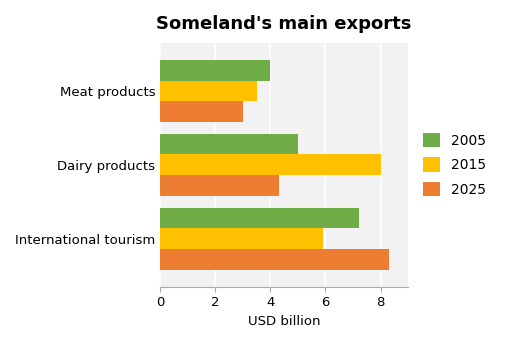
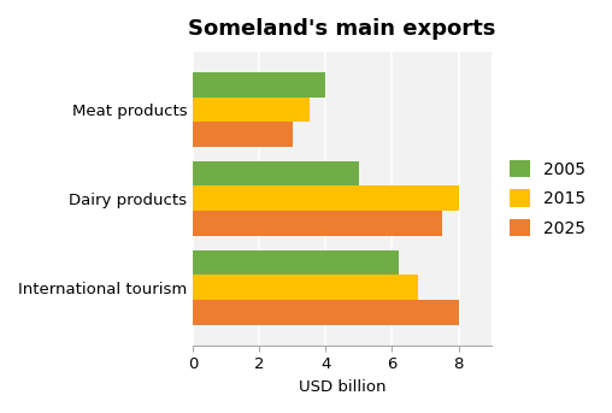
2025/Dairy products: 4.3 -> 7.5
2005/International tourism: 7.2 -> 6.2
2015/International tourism: 5.9 -> 6.8
2025/International tourism: 8.3 -> 8.0
